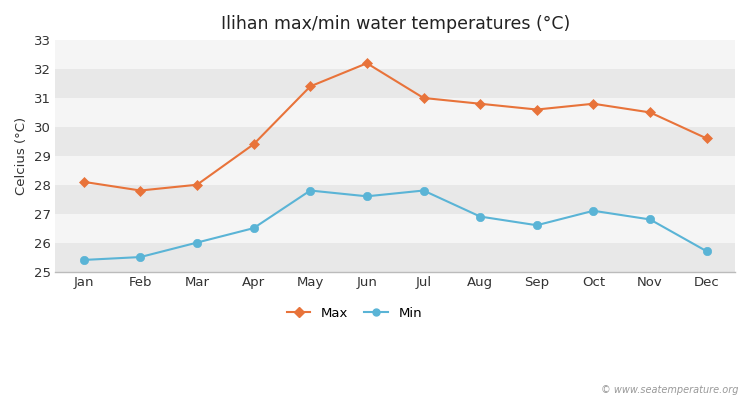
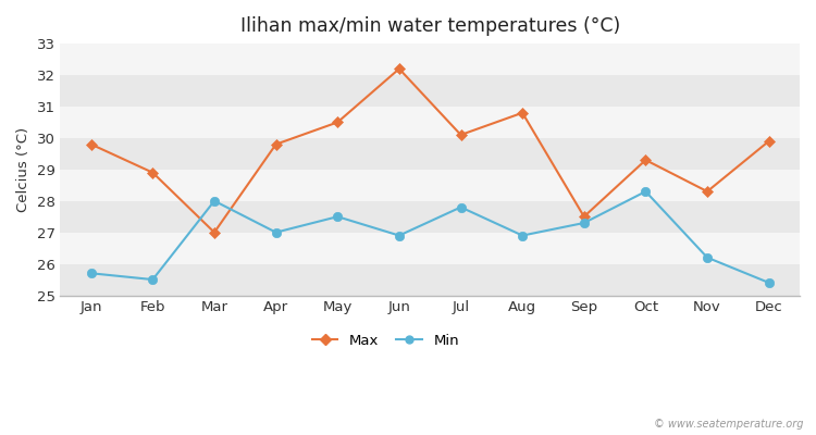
Max/Jan: 28.1 -> 29.8
Min/Jan: 25.4 -> 25.7
Max/Feb: 27.8 -> 28.9
Max/Mar: 28.0 -> 27.0
Min/Mar: 26.0 -> 28.0
Max/Apr: 29.4 -> 29.8
Min/Apr: 26.5 -> 27.0
Max/May: 31.4 -> 30.5
Min/May: 27.8 -> 27.5
Min/Jun: 27.6 -> 26.9
Max/Jul: 31.0 -> 30.1
Max/Sep: 30.6 -> 27.5
Min/Sep: 26.6 -> 27.3
Max/Oct: 30.8 -> 29.3
Min/Oct: 27.1 -> 28.3
Max/Nov: 30.5 -> 28.3
Min/Nov: 26.8 -> 26.2
Max/Dec: 29.6 -> 29.9
Min/Dec: 25.7 -> 25.4
